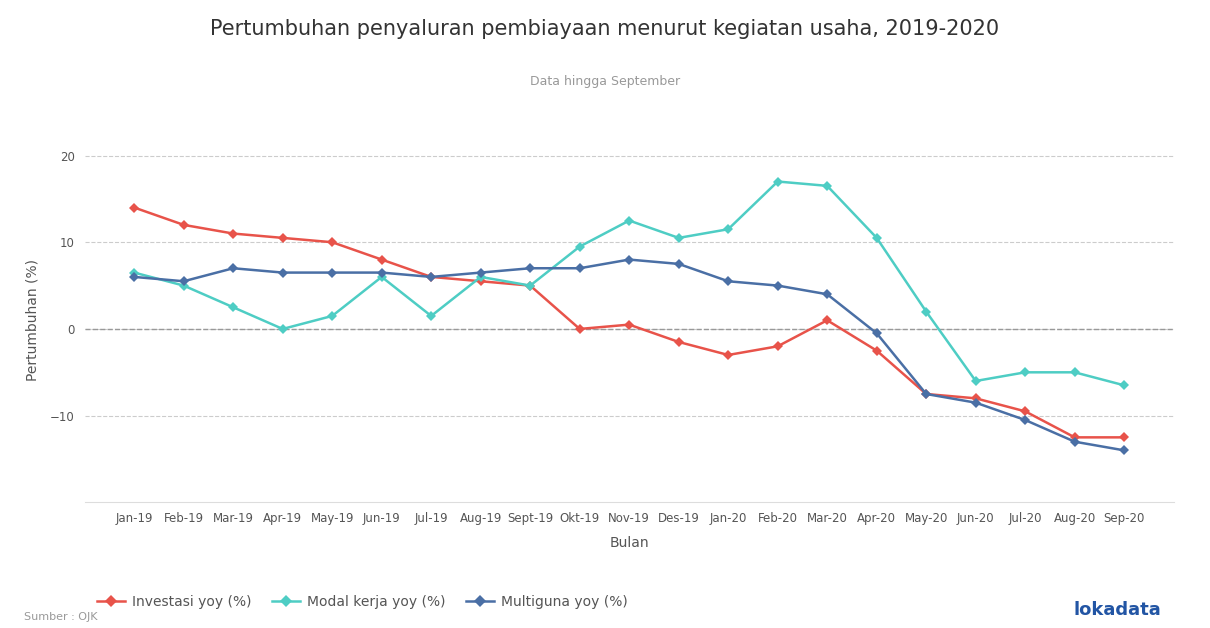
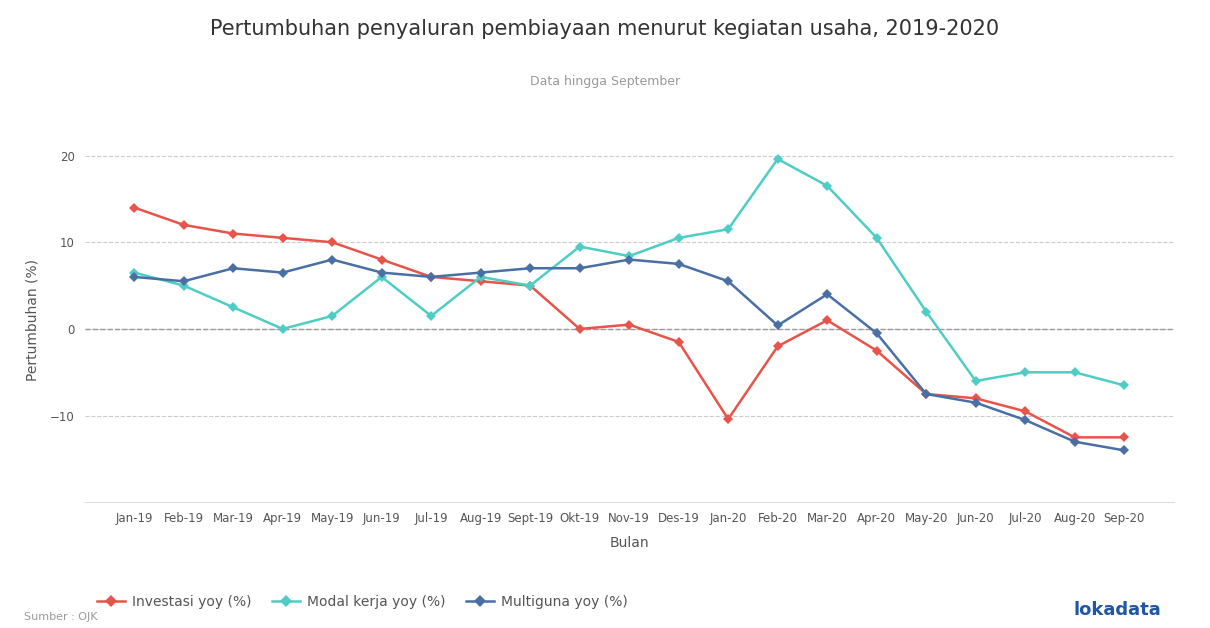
Multiguna yoy (%)/May-19: 6.5 -> 8.0
Modal kerja yoy (%)/Nov-19: 12.5 -> 8.4
Investasi yoy (%)/Jan-20: -3.0 -> -10.4
Modal kerja yoy (%)/Feb-20: 17.0 -> 19.6
Multiguna yoy (%)/Feb-20: 5.0 -> 0.4
